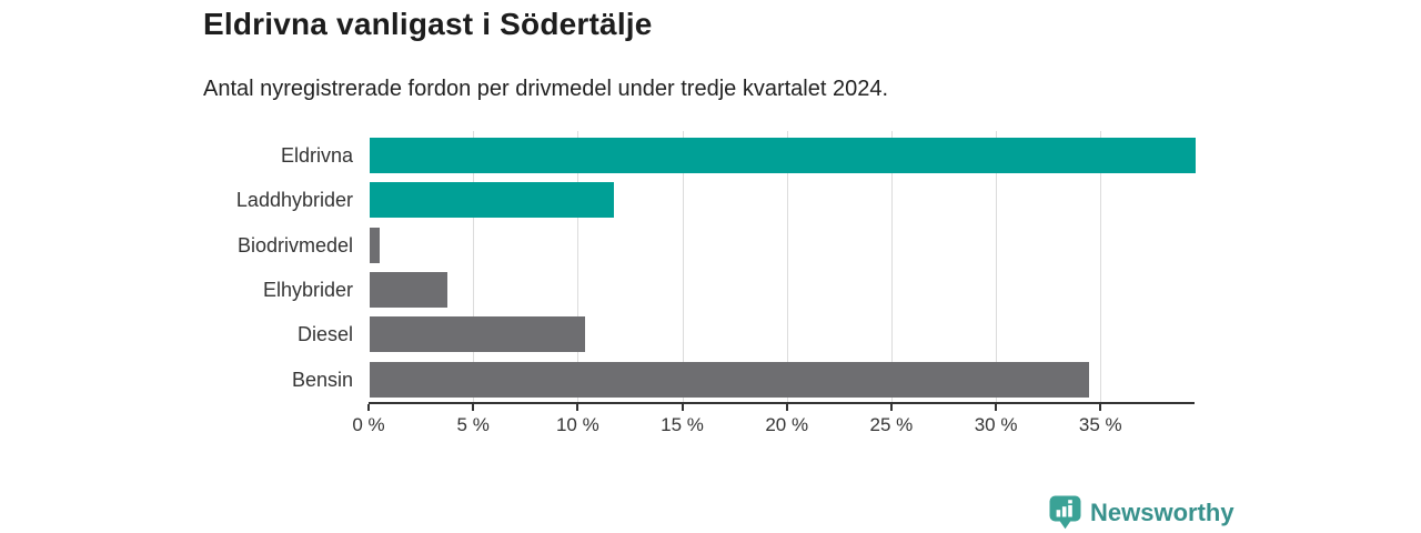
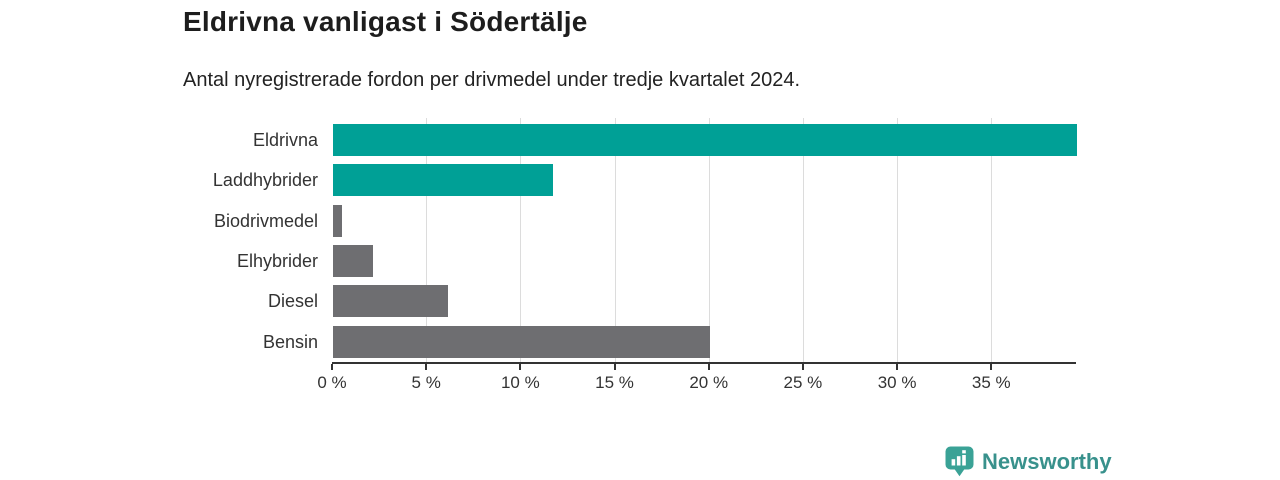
Elhybrider: 3.7% -> 2.1%
Diesel: 10.3% -> 6.1%
Bensin: 34.4% -> 20.0%
